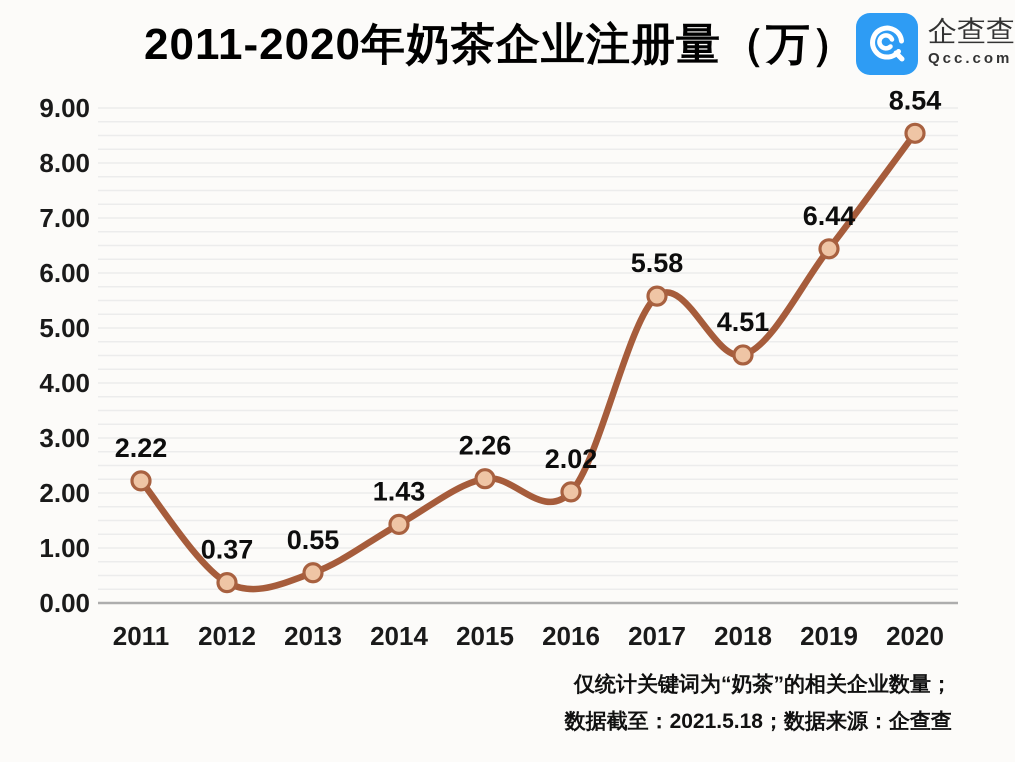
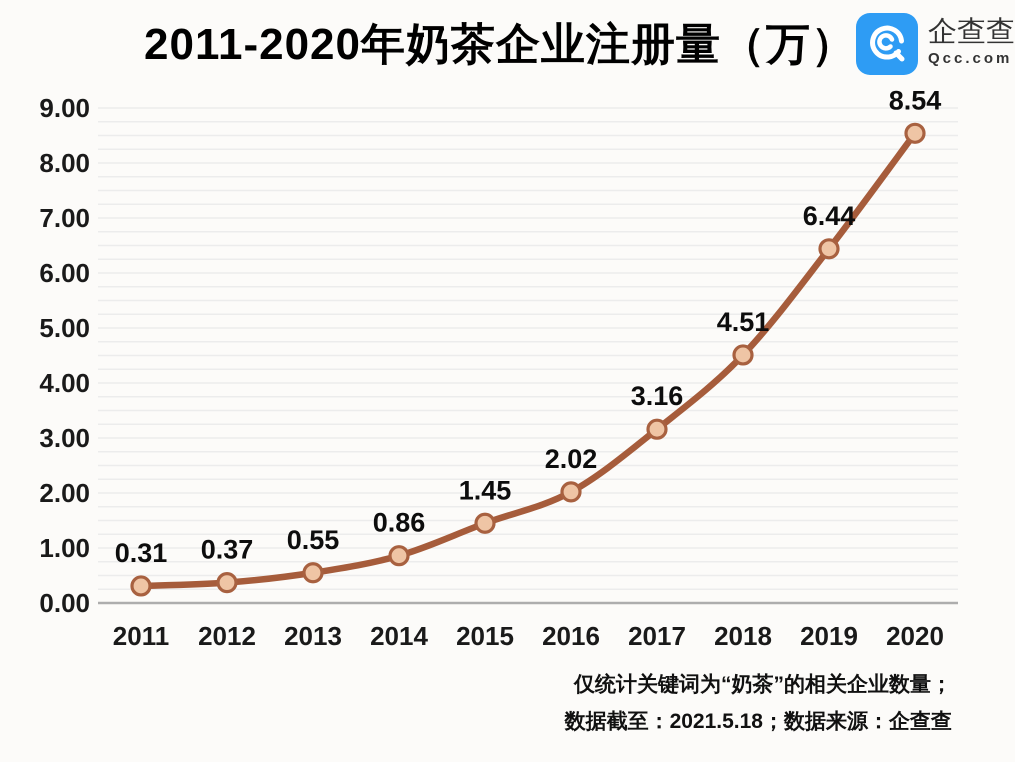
2011: 2.22 -> 0.31
2014: 1.43 -> 0.86
2015: 2.26 -> 1.45
2017: 5.58 -> 3.16
